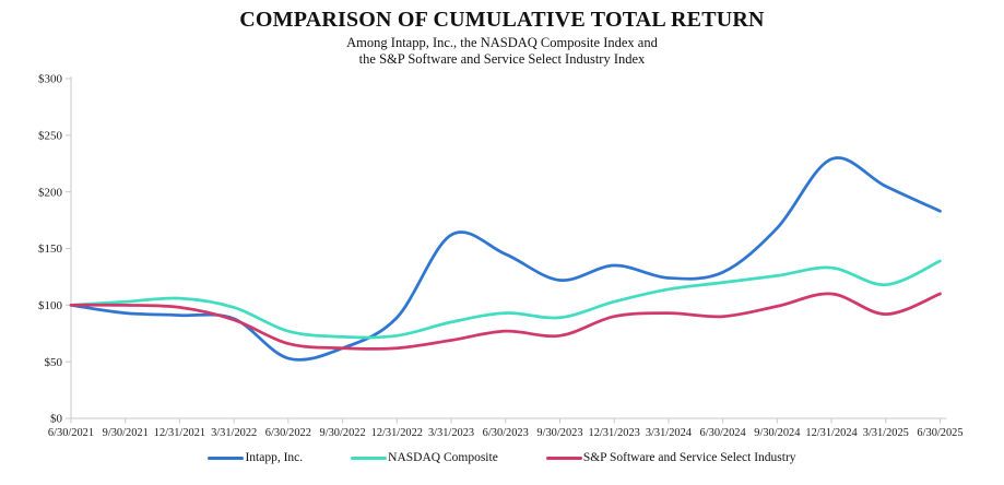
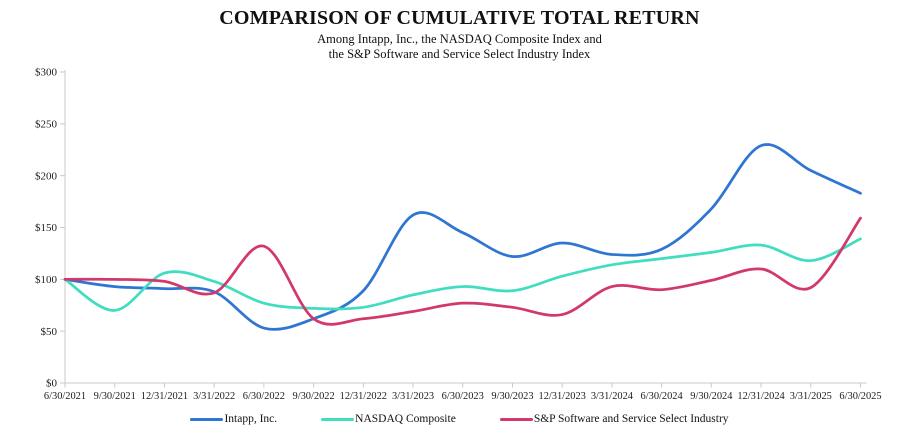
NASDAQ Composite/9/30/2021: $103 -> $70
S&P Software and Service Select Industry/6/30/2022: $66 -> $132
S&P Software and Service Select Industry/12/31/2023: $90 -> $66
S&P Software and Service Select Industry/6/30/2025: $110 -> $159
